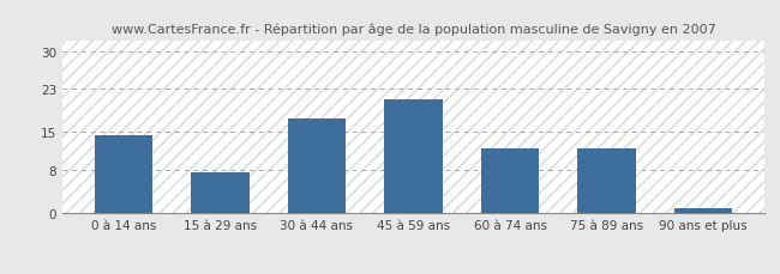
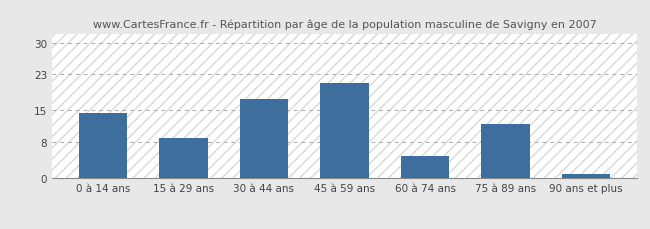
15 à 29 ans: 7.5 -> 9.0
60 à 74 ans: 12.0 -> 5.0
